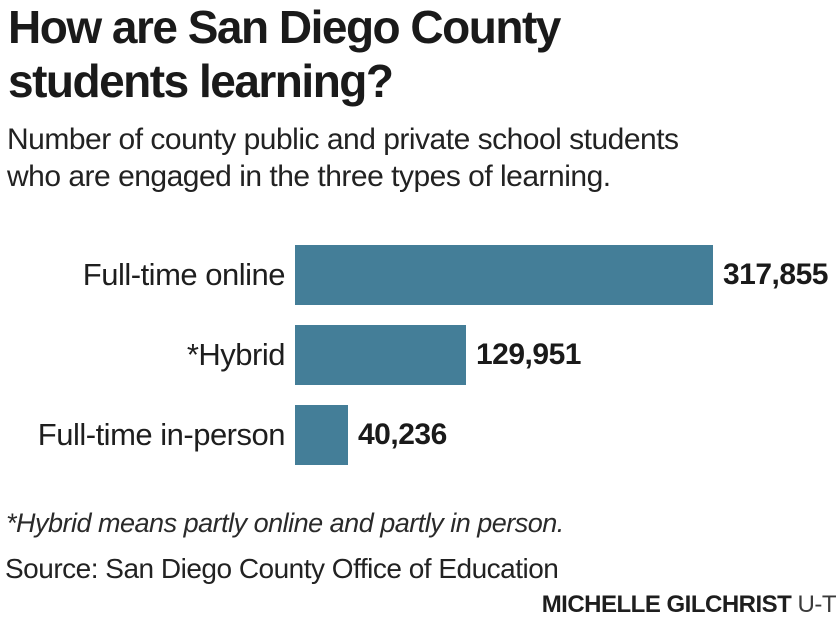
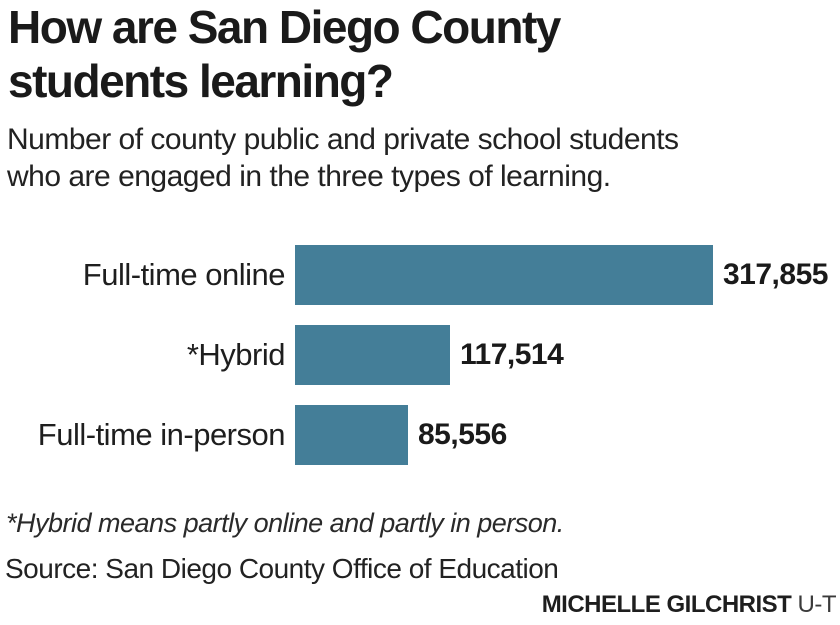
*Hybrid: 129,951 -> 117,514
Full-time in-person: 40,236 -> 85,556
